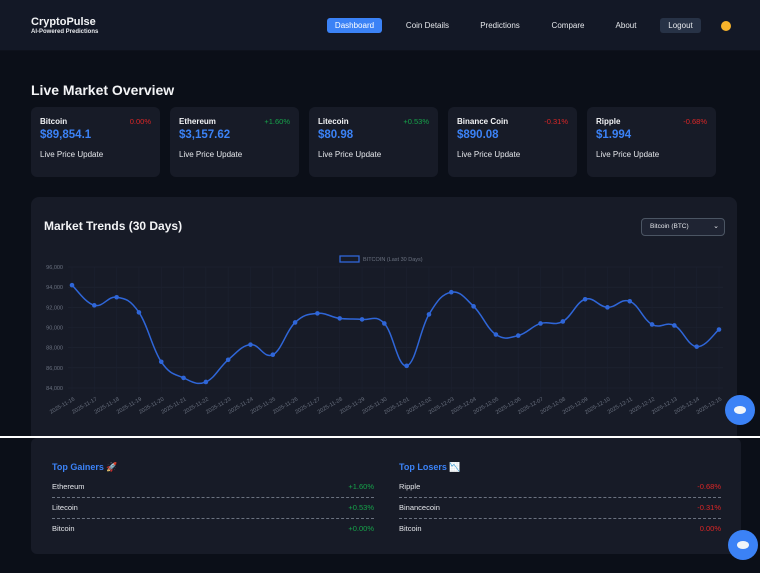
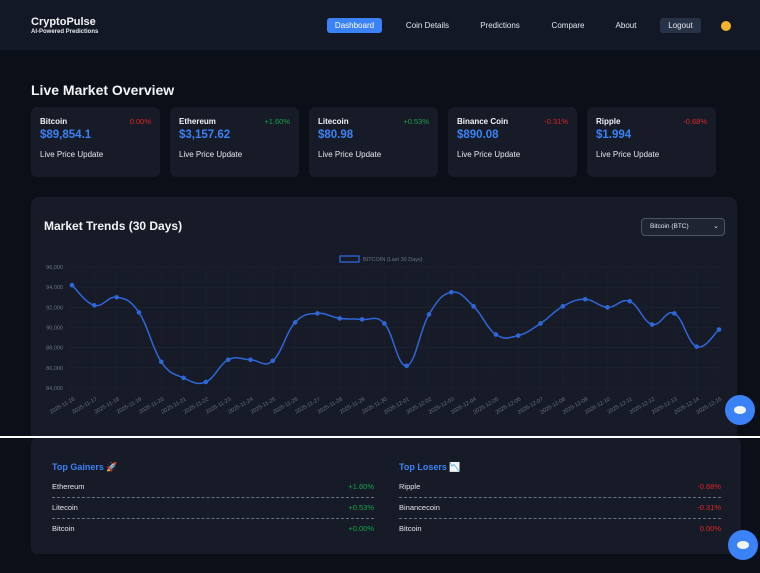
2025-11-24: 88300 -> 86800
2025-11-25: 87300 -> 86700
2025-12-08: 90600 -> 92100
2025-12-13: 90200 -> 91400
